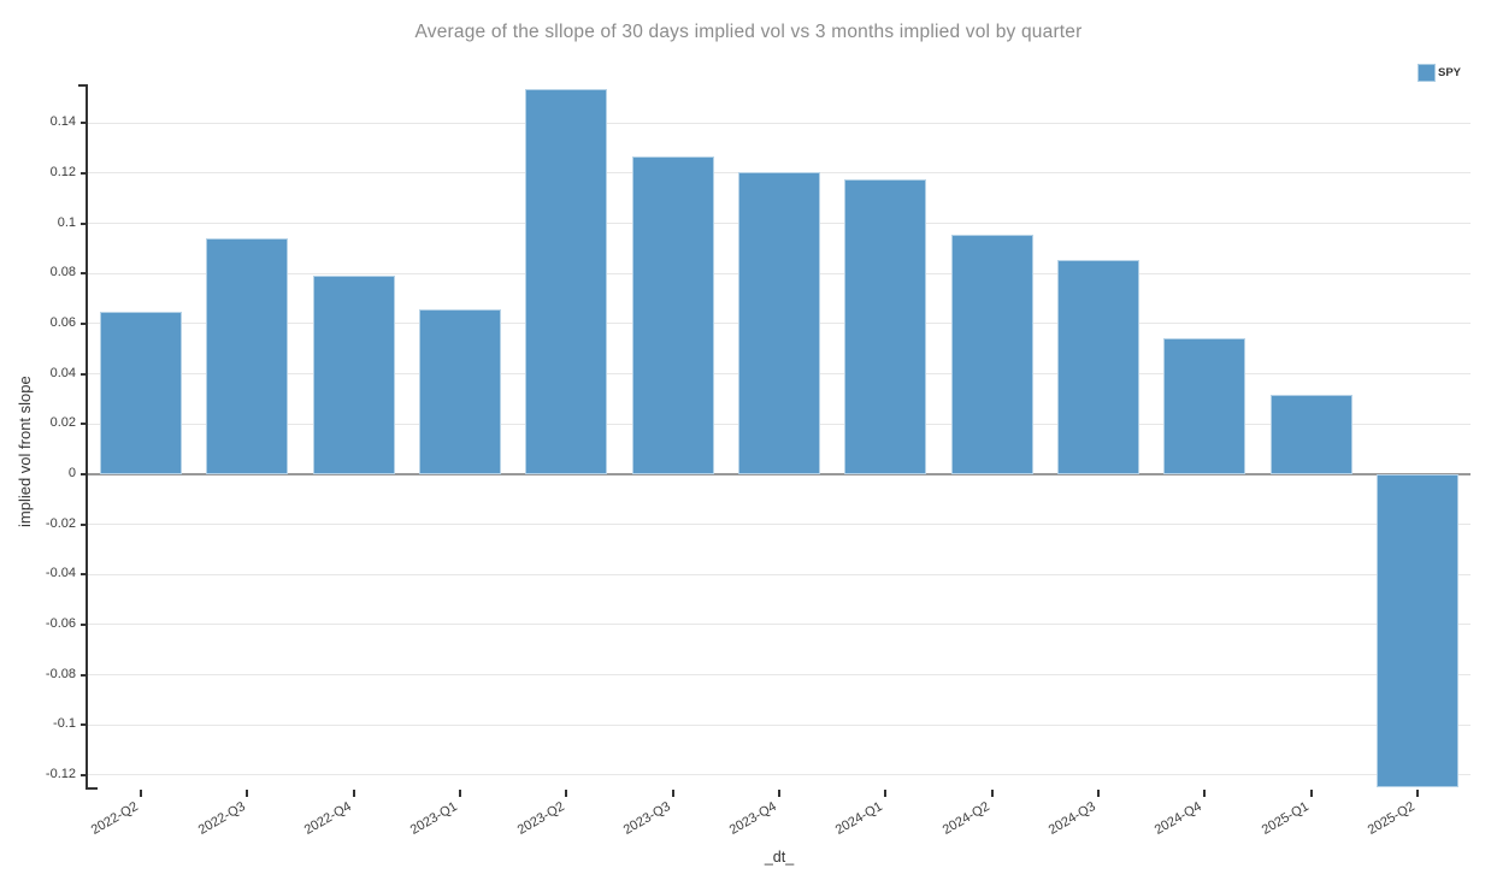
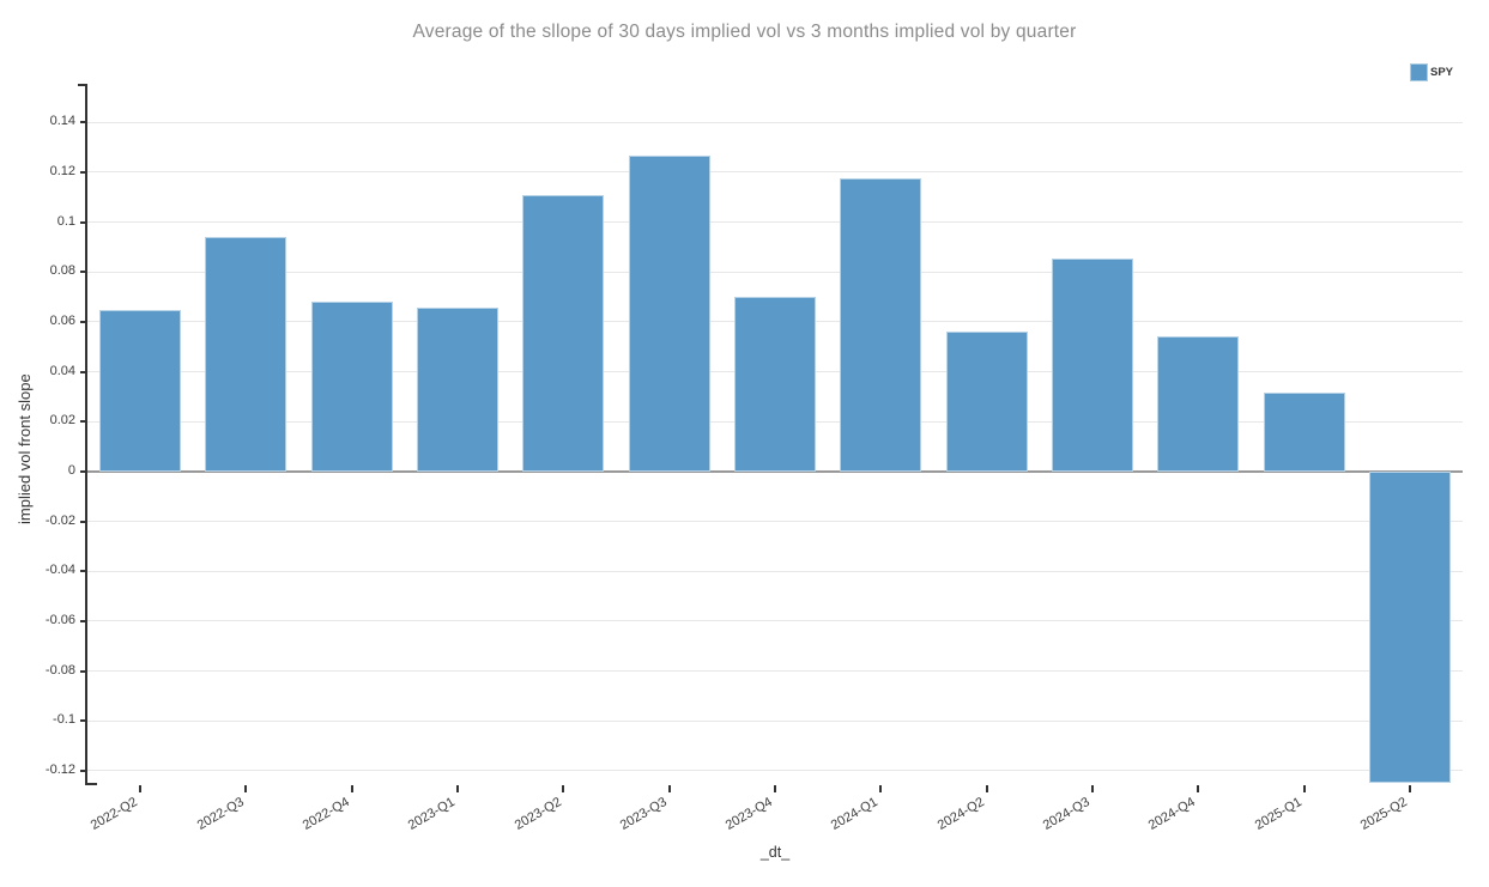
2022-Q4: 0.079 -> 0.068
2023-Q2: 0.153 -> 0.111
2023-Q4: 0.120 -> 0.070
2024-Q2: 0.096 -> 0.056
